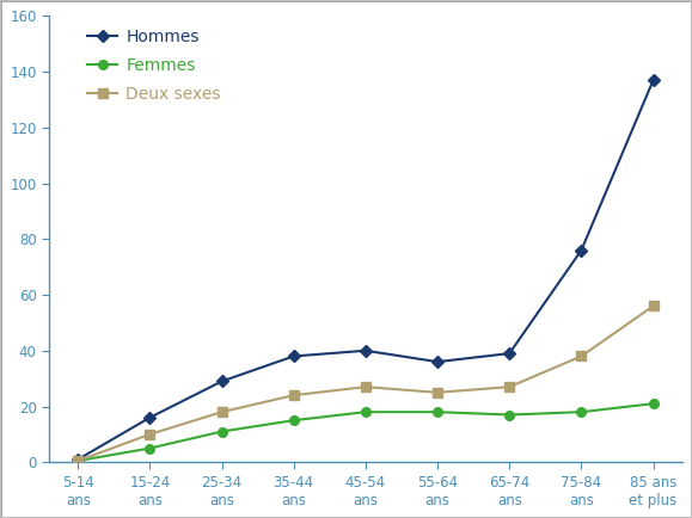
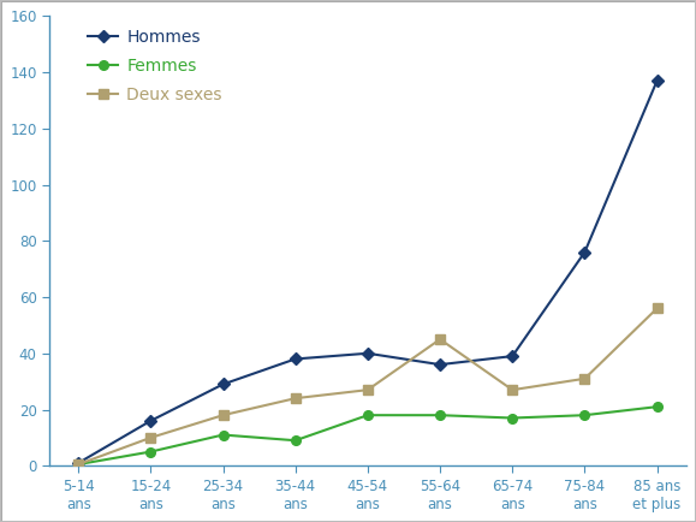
Femmes/35-44 ans: 15.0 -> 9.0
Deux sexes/55-64 ans: 25.0 -> 45.0
Deux sexes/75-84 ans: 38.0 -> 31.0
